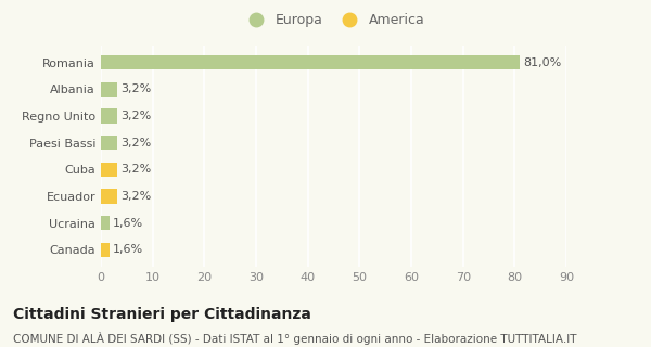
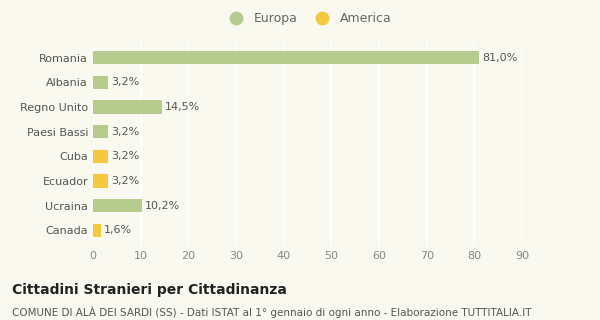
Regno Unito: 3,2% -> 14,5%
Ucraina: 1,6% -> 10,2%
